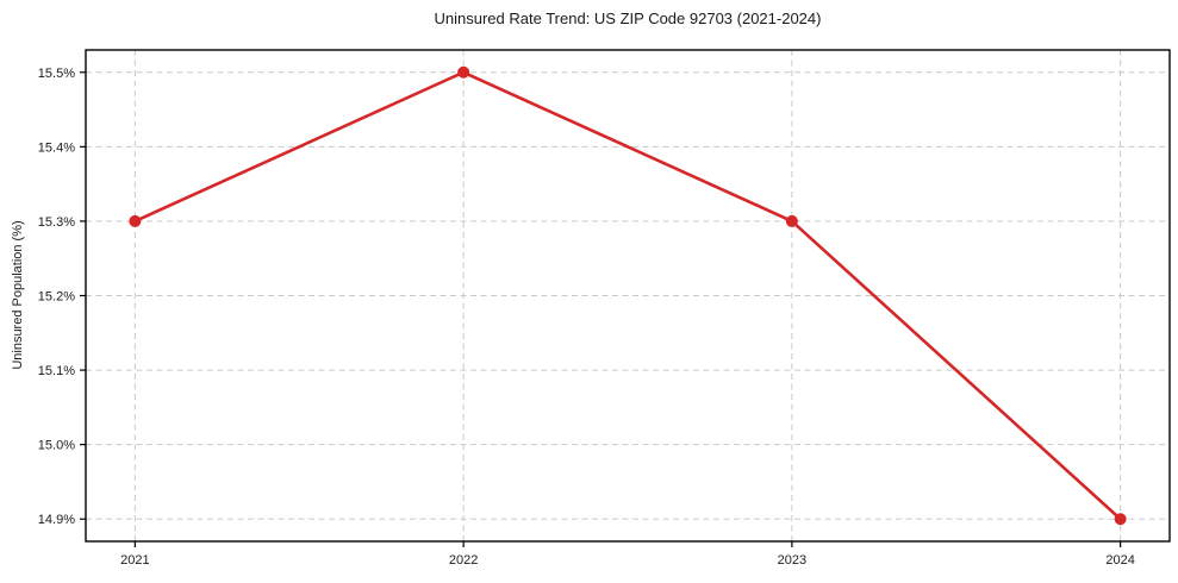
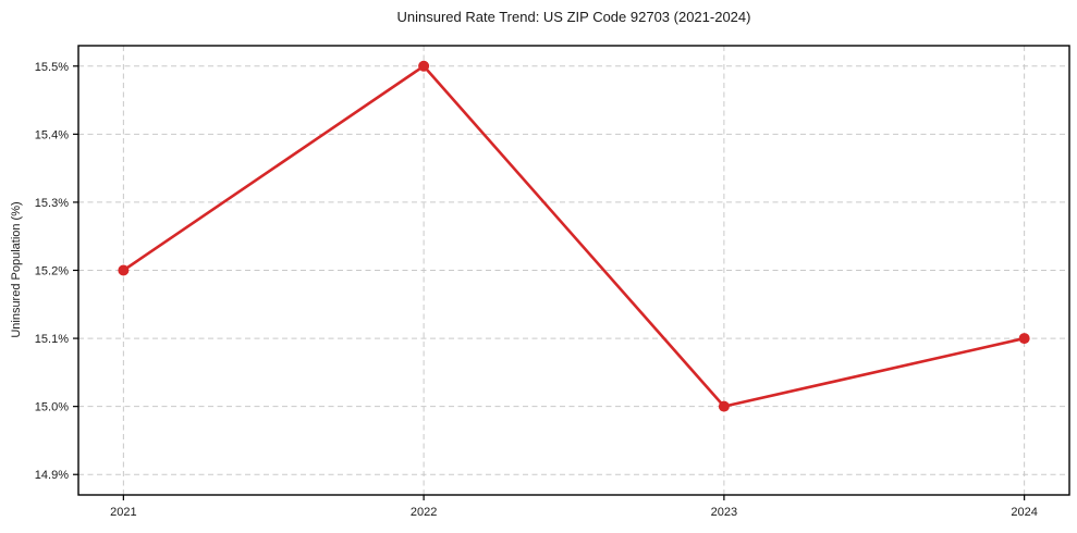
2021: 15.3% -> 15.2%
2023: 15.3% -> 15.0%
2024: 14.9% -> 15.1%
